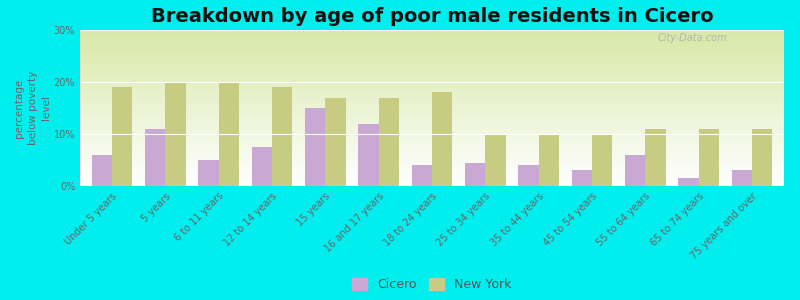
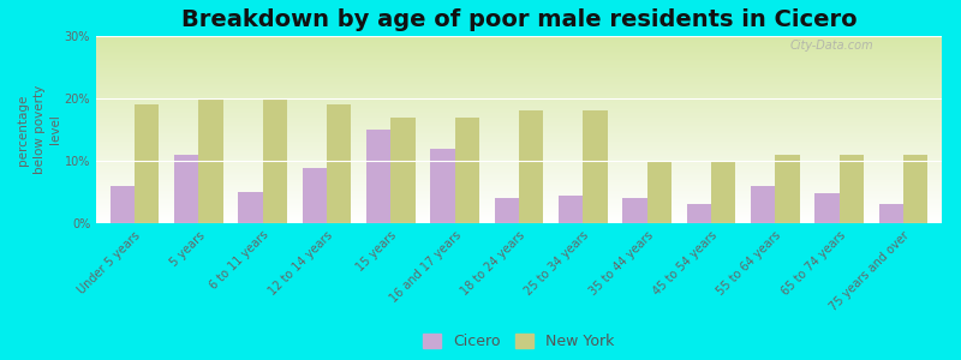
Cicero/12 to 14 years: 7.5% -> 8.8%
New York/25 to 34 years: 10% -> 18%
Cicero/65 to 74 years: 1.5% -> 4.8%
